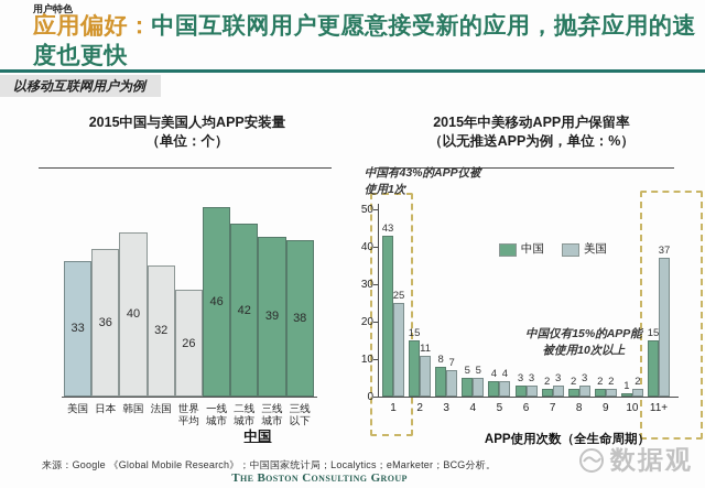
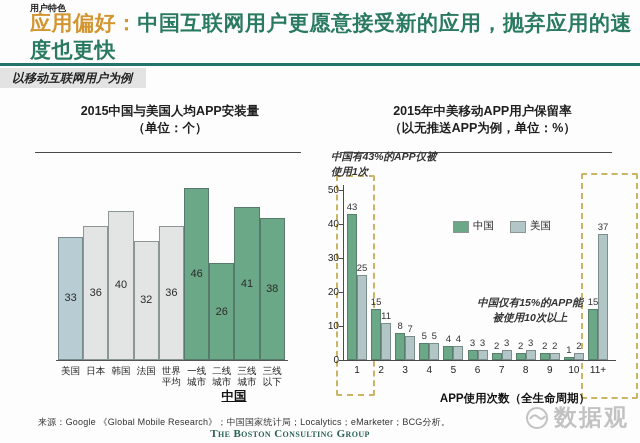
2015中国与美国人均APP安装量/世界平均: 26 -> 36
2015中国与美国人均APP安装量/二线城市: 42 -> 26
2015中国与美国人均APP安装量/三线城市: 39 -> 41
